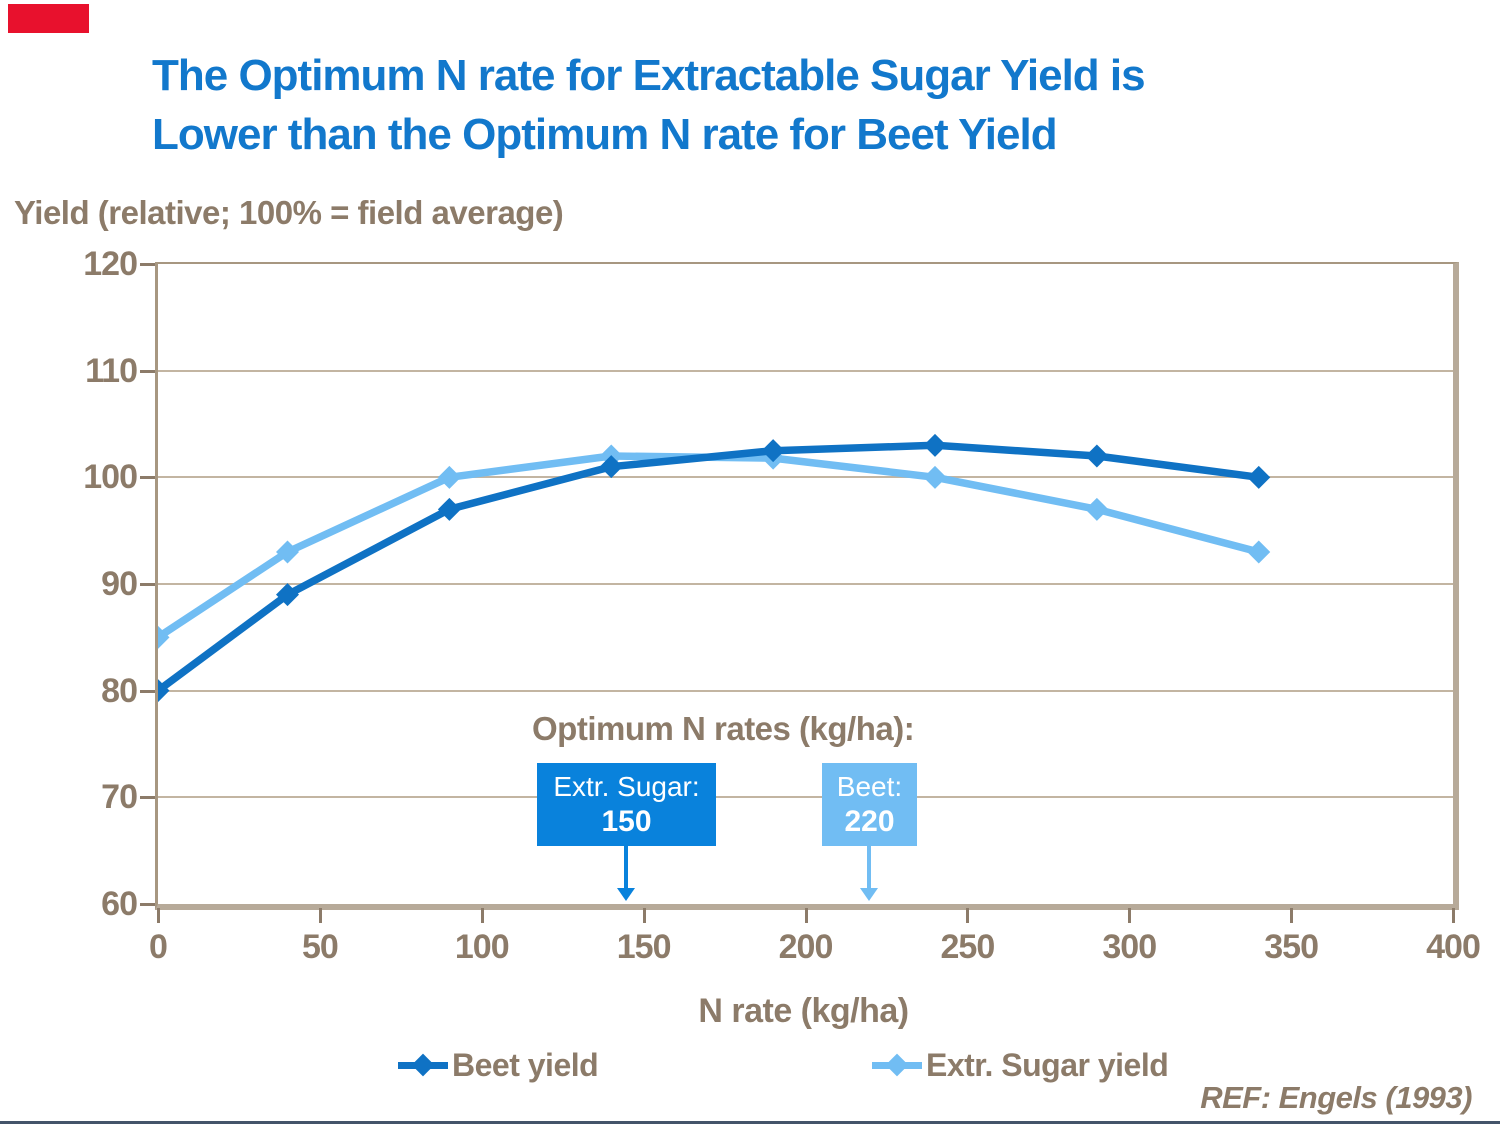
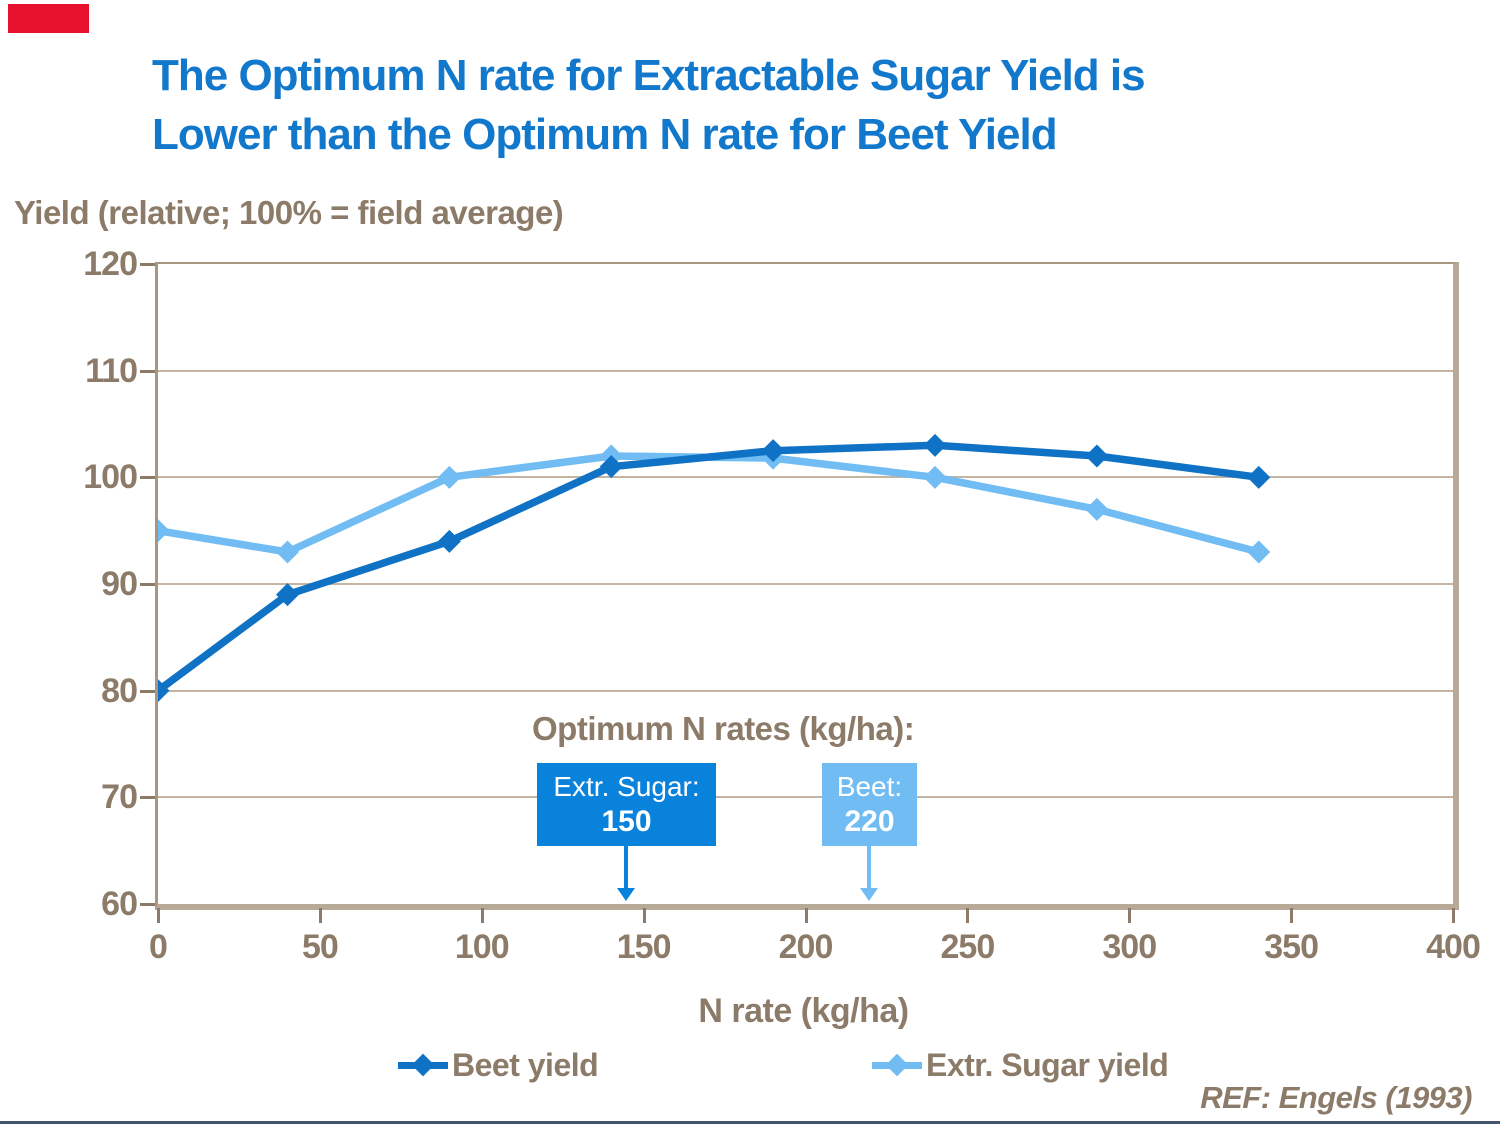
Extr. Sugar yield/0: 85 -> 95
Beet yield/90: 97 -> 94
